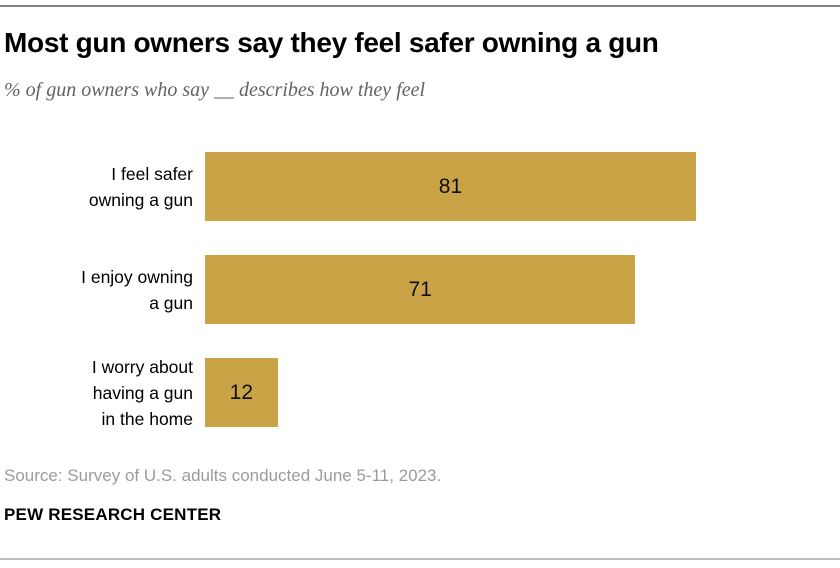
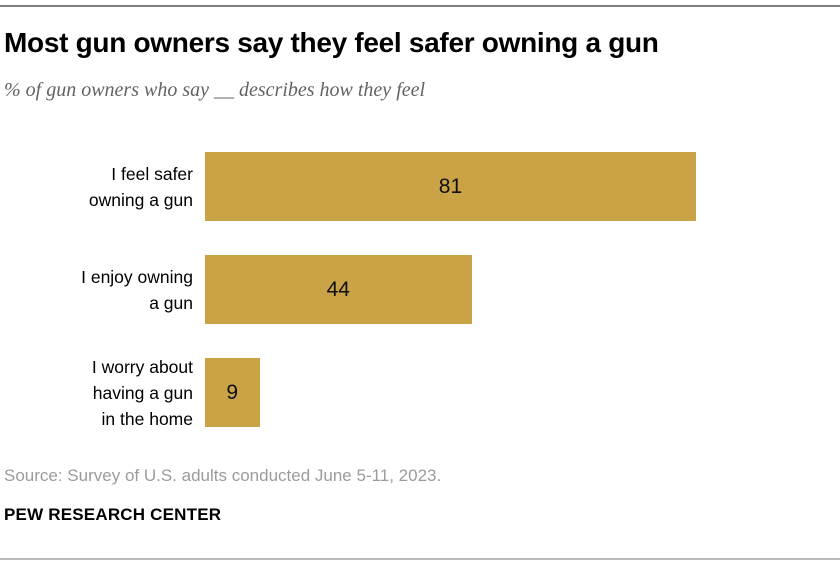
I enjoy owning a gun: 71 -> 44
I worry about having a gun in the home: 12 -> 9
